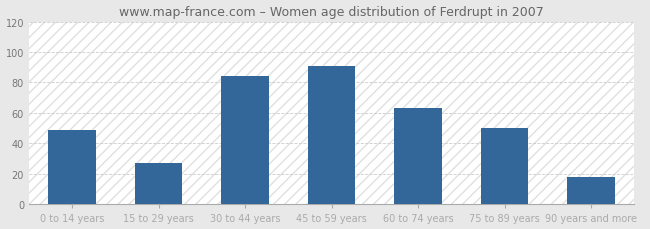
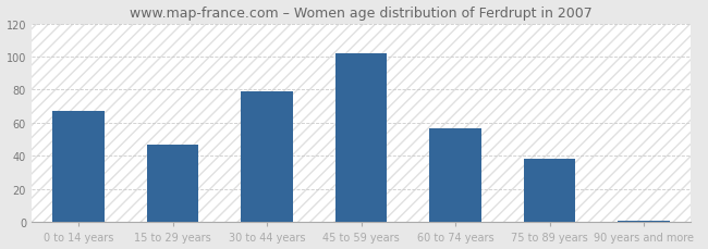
0 to 14 years: 49 -> 67
15 to 29 years: 27 -> 47
30 to 44 years: 84 -> 79
45 to 59 years: 91 -> 102
60 to 74 years: 63 -> 57
75 to 89 years: 50 -> 38
90 years and more: 18 -> 1
